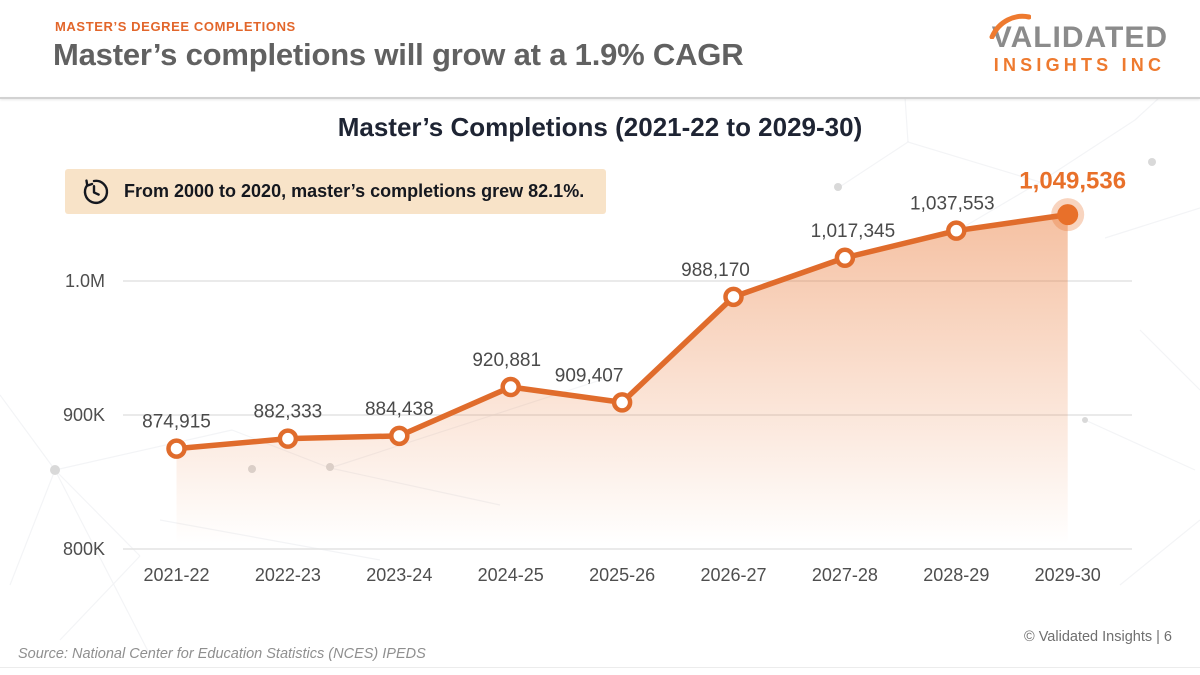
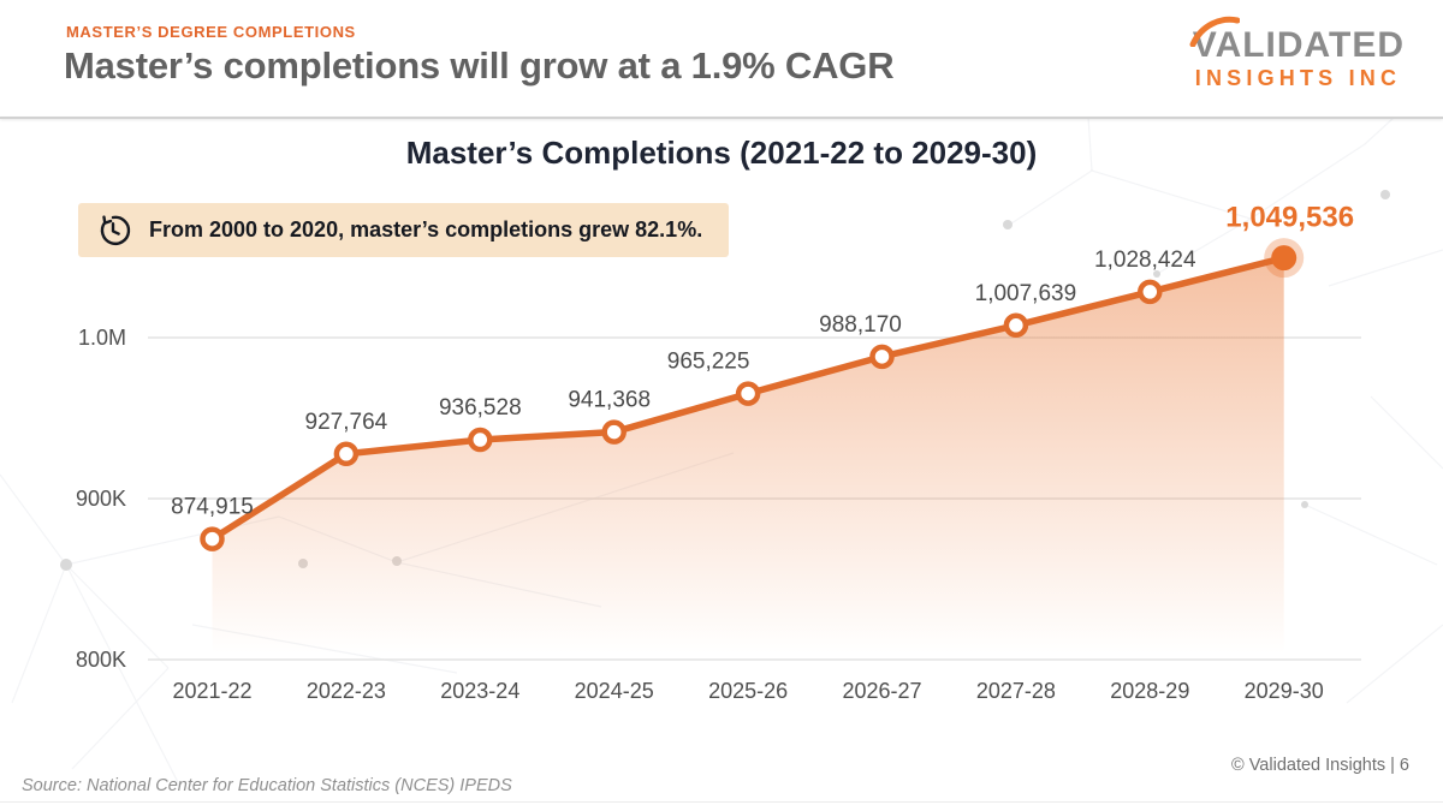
2022-23: 882,333 -> 927,764
2023-24: 884,438 -> 936,528
2024-25: 920,881 -> 941,368
2025-26: 909,407 -> 965,225
2027-28: 1,017,345 -> 1,007,639
2028-29: 1,037,553 -> 1,028,424
